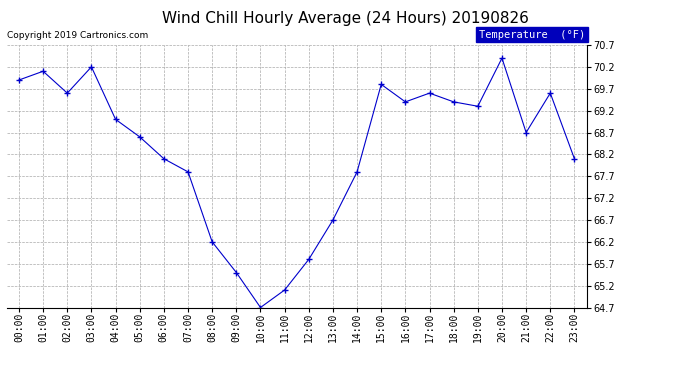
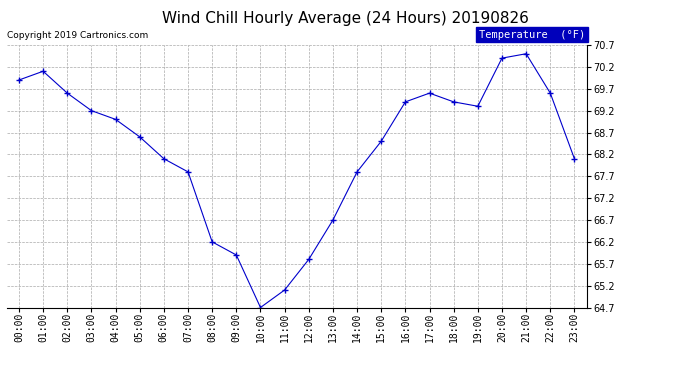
03:00: 70.2 -> 69.2
09:00: 65.5 -> 65.9
15:00: 69.8 -> 68.5
21:00: 68.7 -> 70.5
